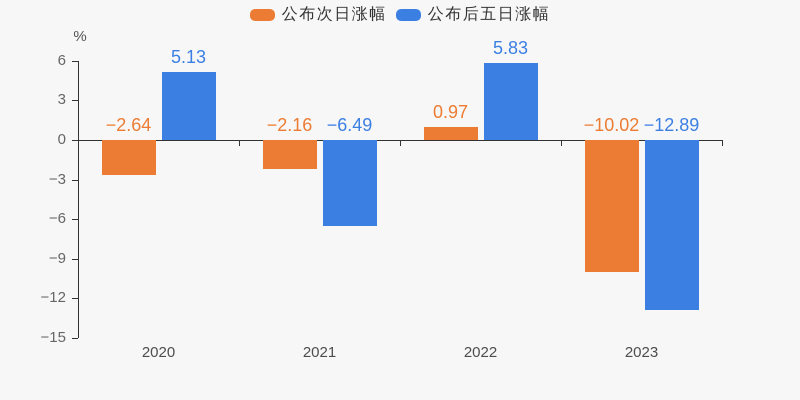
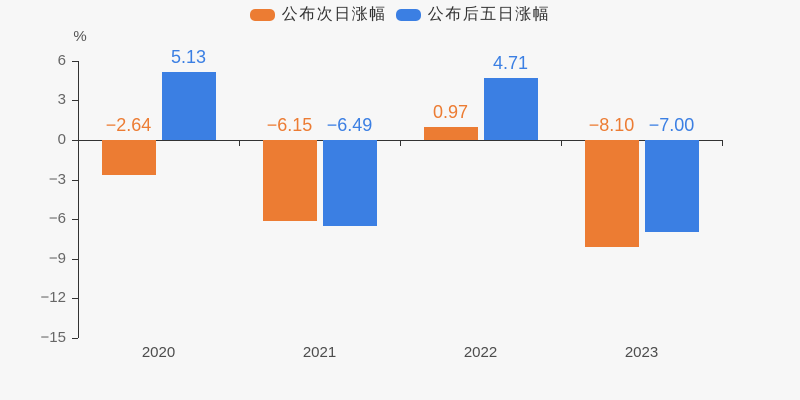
公布次日涨幅/2021: −2.16 -> −6.15
公布后五日涨幅/2022: 5.83 -> 4.71
公布次日涨幅/2023: −10.02 -> −8.10
公布后五日涨幅/2023: −12.89 -> −7.00
